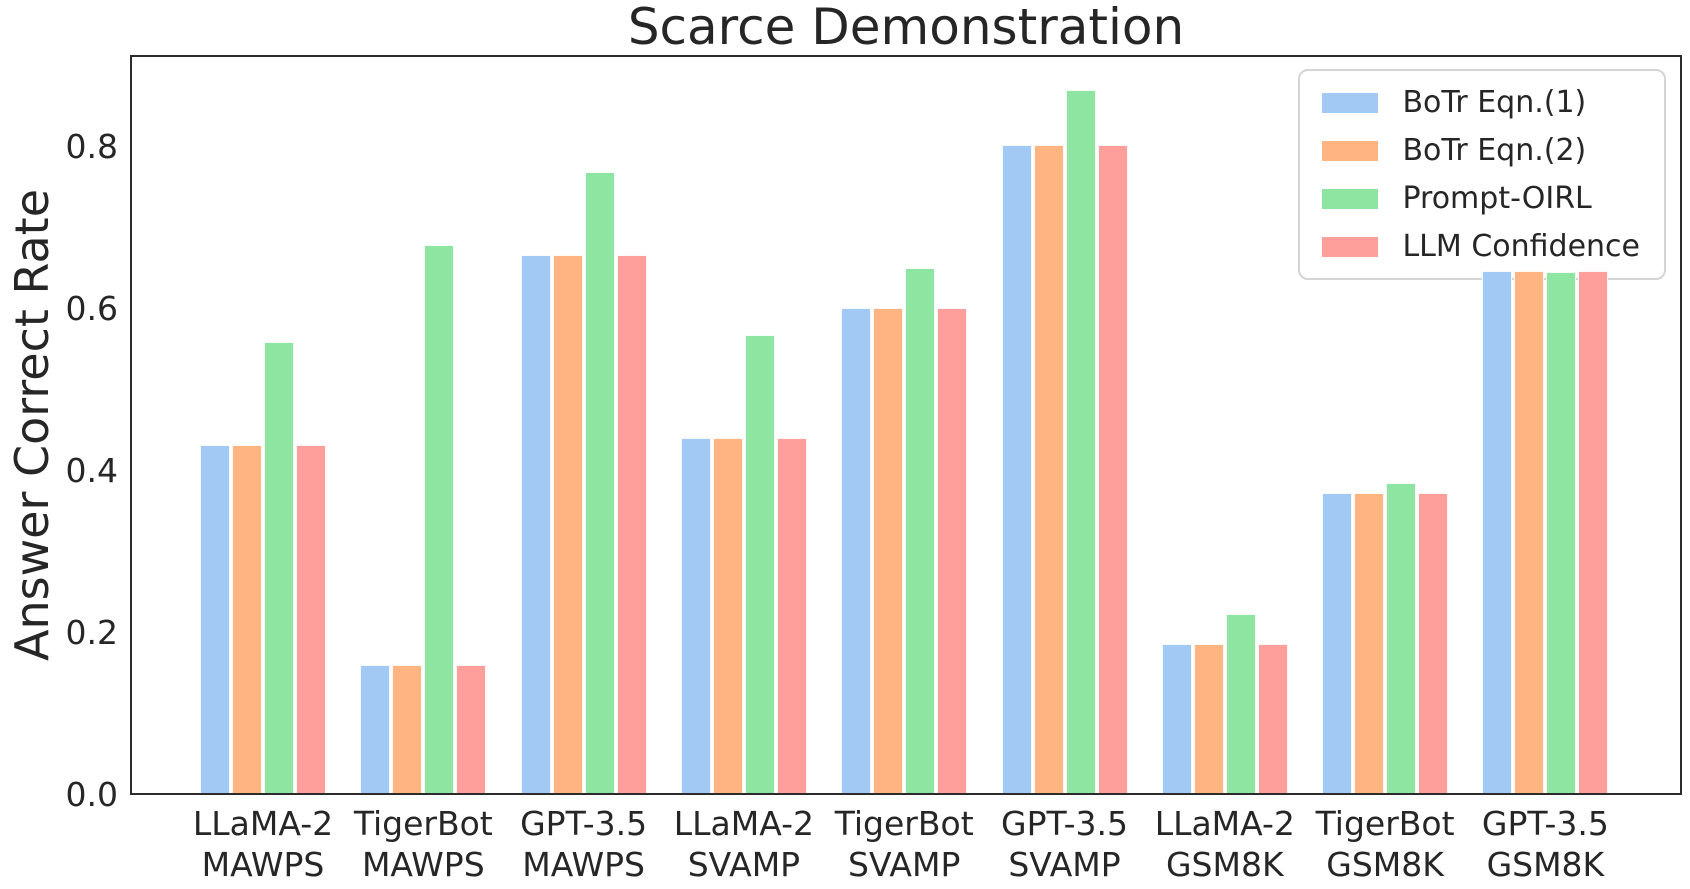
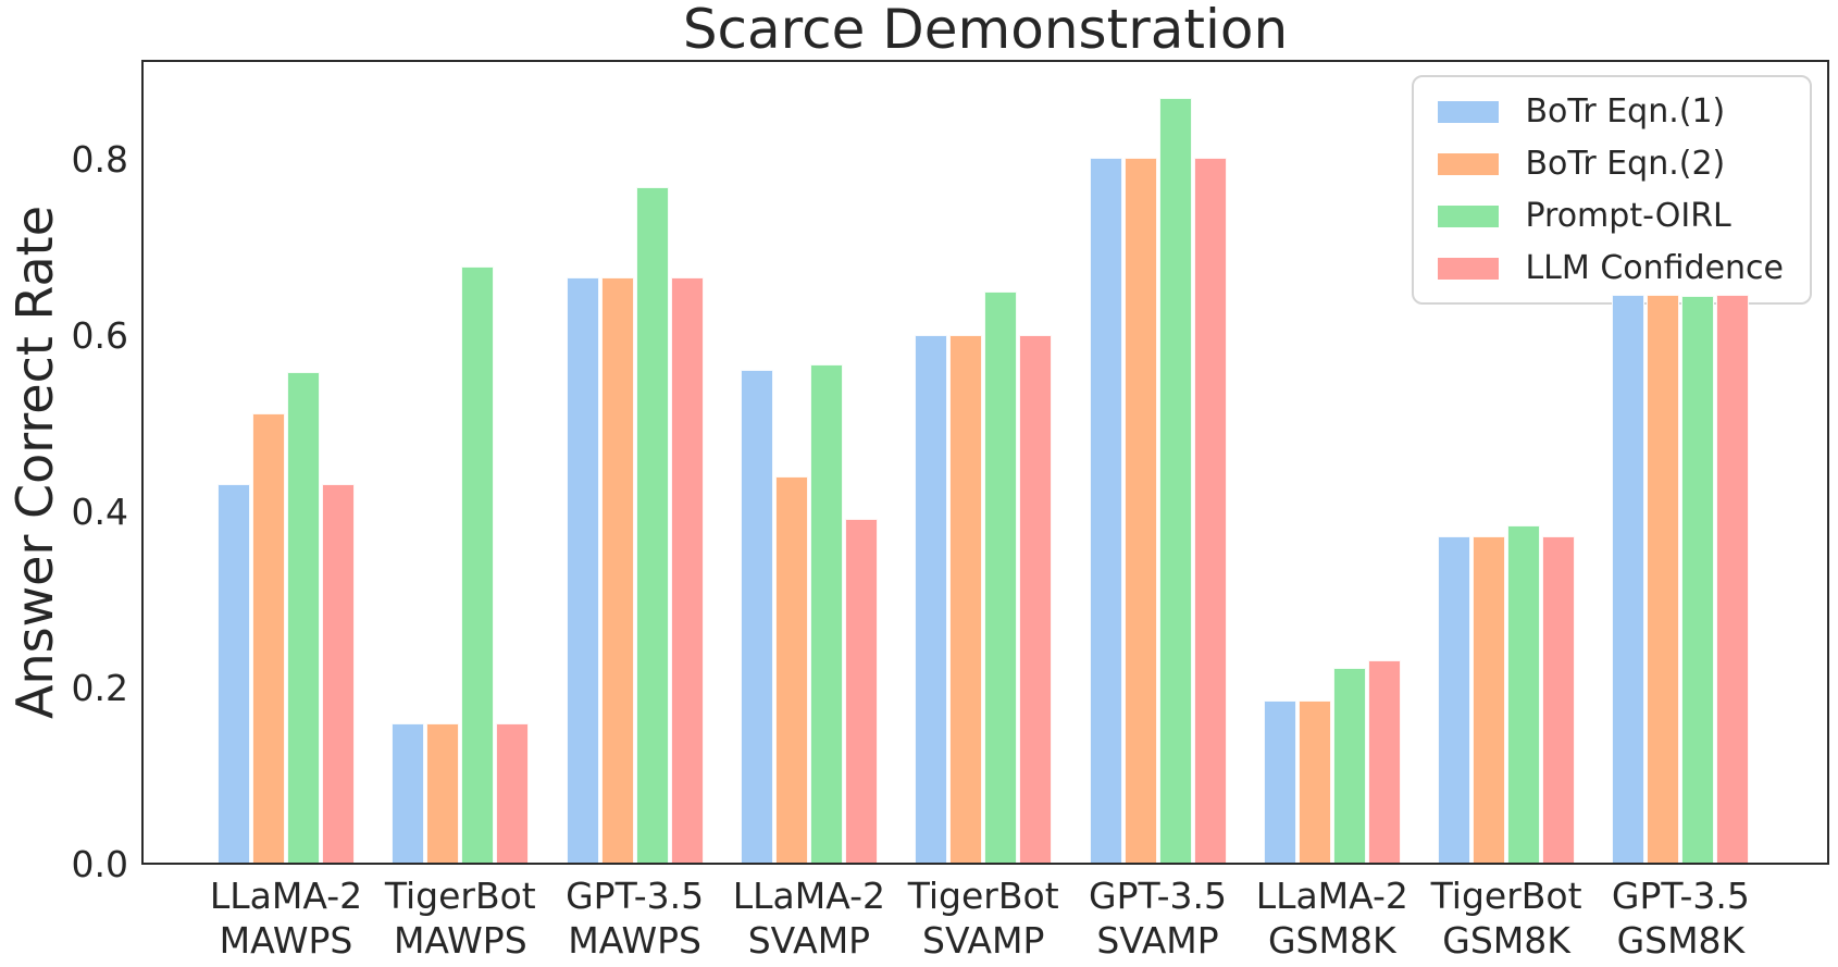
BoTr Eqn.(2)/LLaMA-2 MAWPS: 0.43 -> 0.51
BoTr Eqn.(1)/LLaMA-2 SVAMP: 0.44 -> 0.56
LLM Confidence/LLaMA-2 SVAMP: 0.44 -> 0.39
LLM Confidence/LLaMA-2 GSM8K: 0.18 -> 0.23
